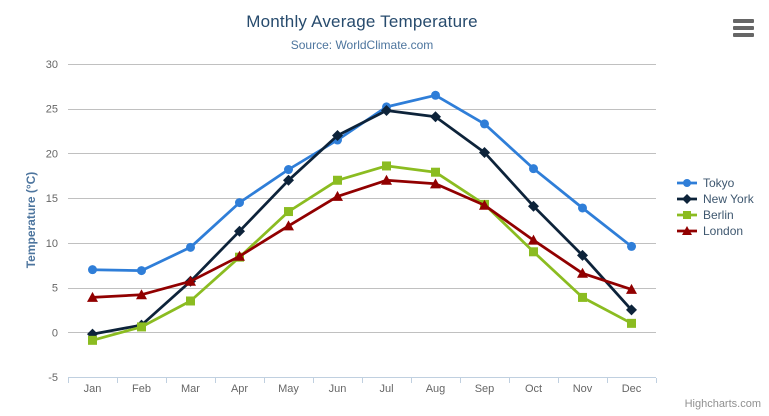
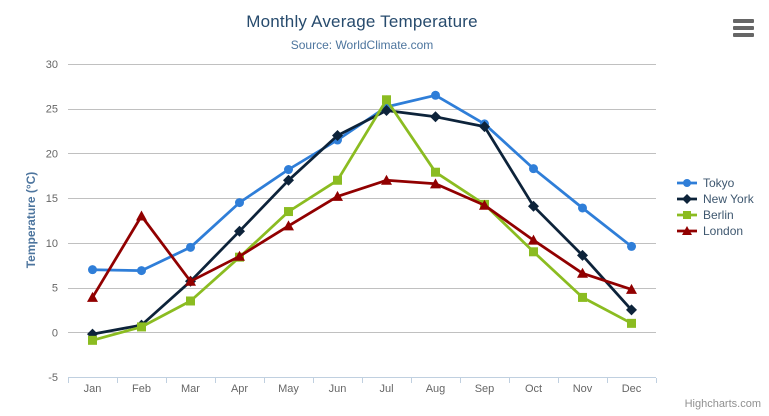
London/Feb: 4 -> 13
Berlin/Jul: 19 -> 26
New York/Sep: 20 -> 23
